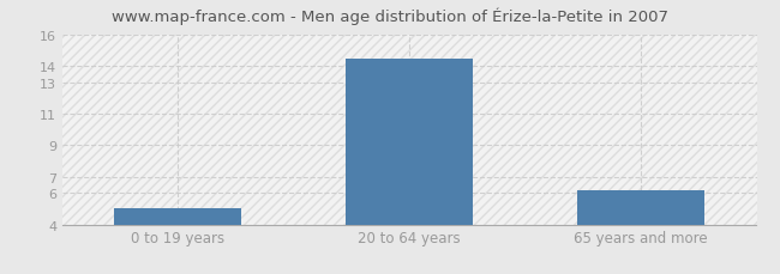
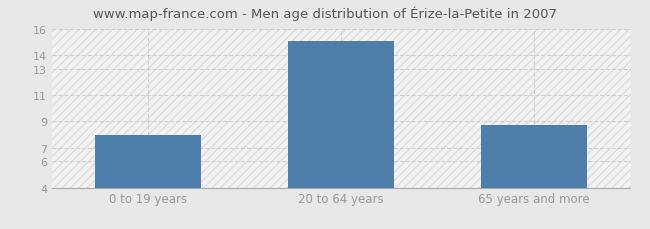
0 to 19 years: 5.0 -> 8.0
20 to 64 years: 14.5 -> 15.1
65 years and more: 6.2 -> 8.7
